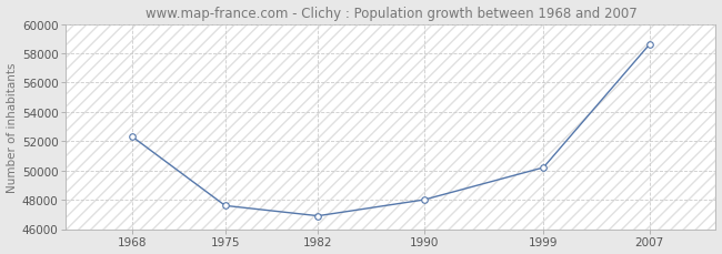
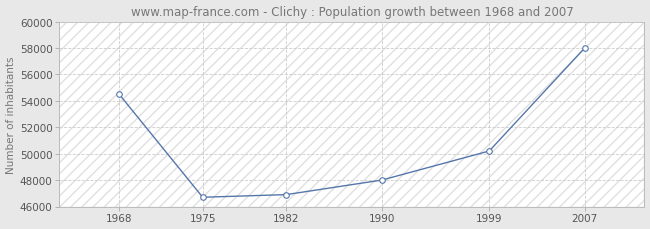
1968: 52300 -> 54500
1975: 47600 -> 46700
2007: 58600 -> 58000
